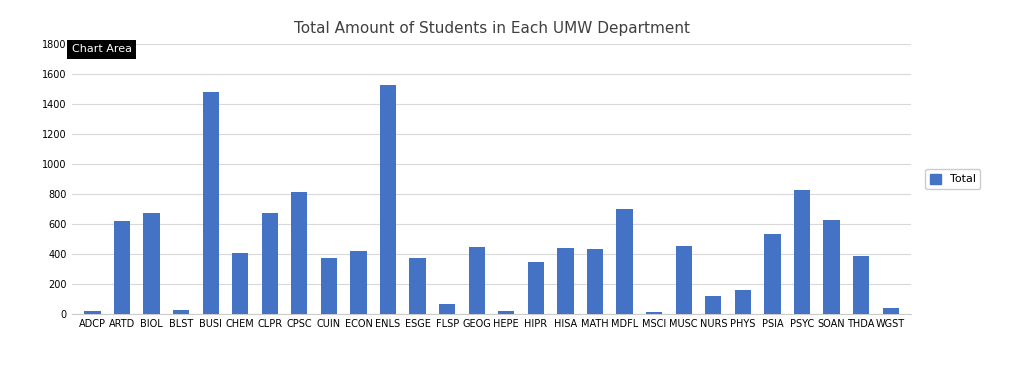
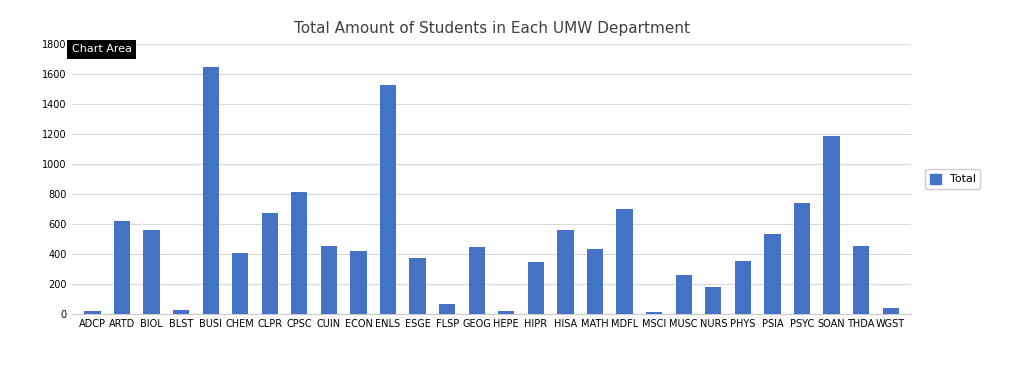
BIOL: 670 -> 560
BUSI: 1480 -> 1650
CUIN: 370 -> 450
HISA: 440 -> 560
MUSC: 450 -> 260
NURS: 120 -> 180
PHYS: 160 -> 350
PSYC: 820 -> 740
SOAN: 620 -> 1190
THDA: 380 -> 450
